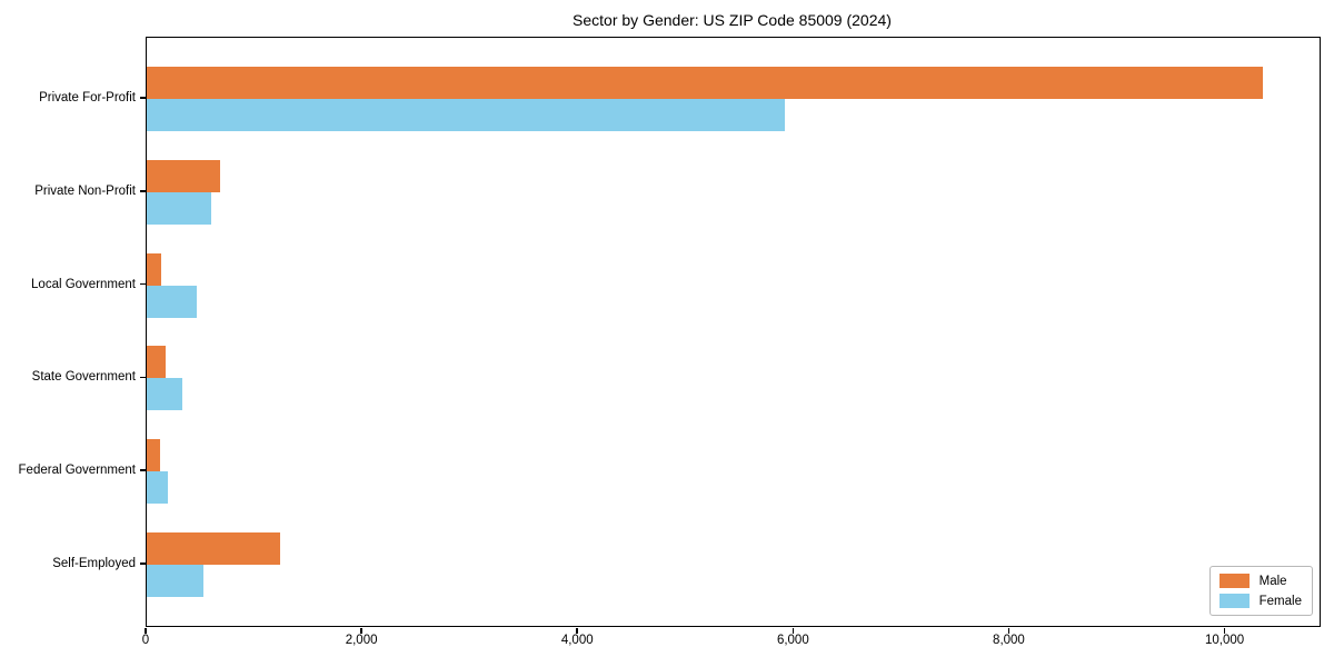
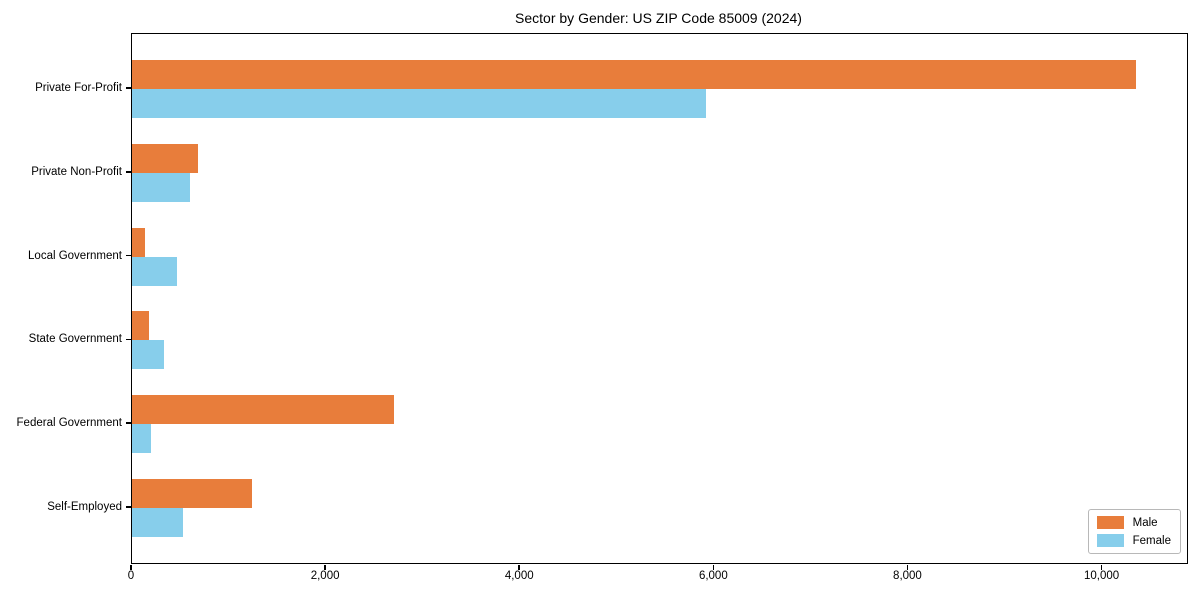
Male/Federal Government: 100 -> 2700
